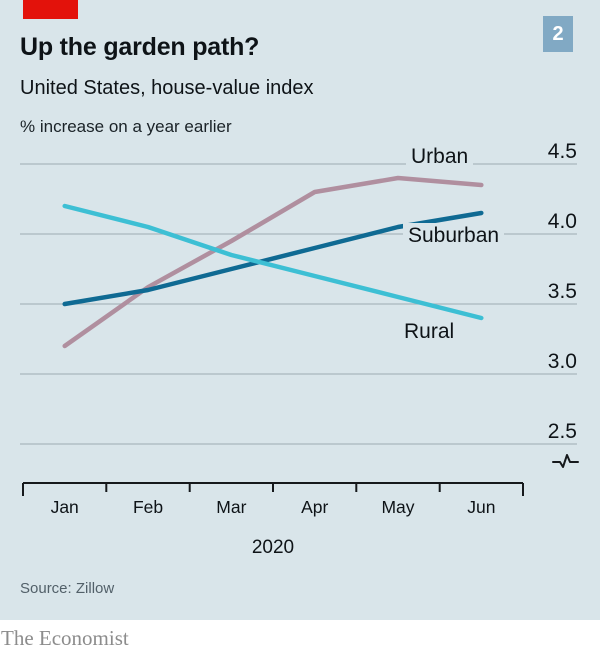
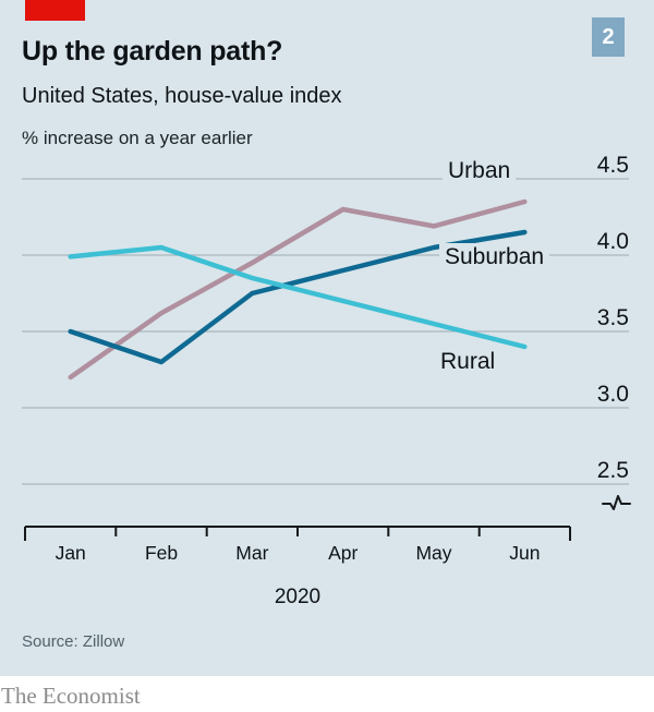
Rural/Jan: 4.20 -> 3.99
Suburban/Feb: 3.60 -> 3.30
Urban/May: 4.40 -> 4.19
